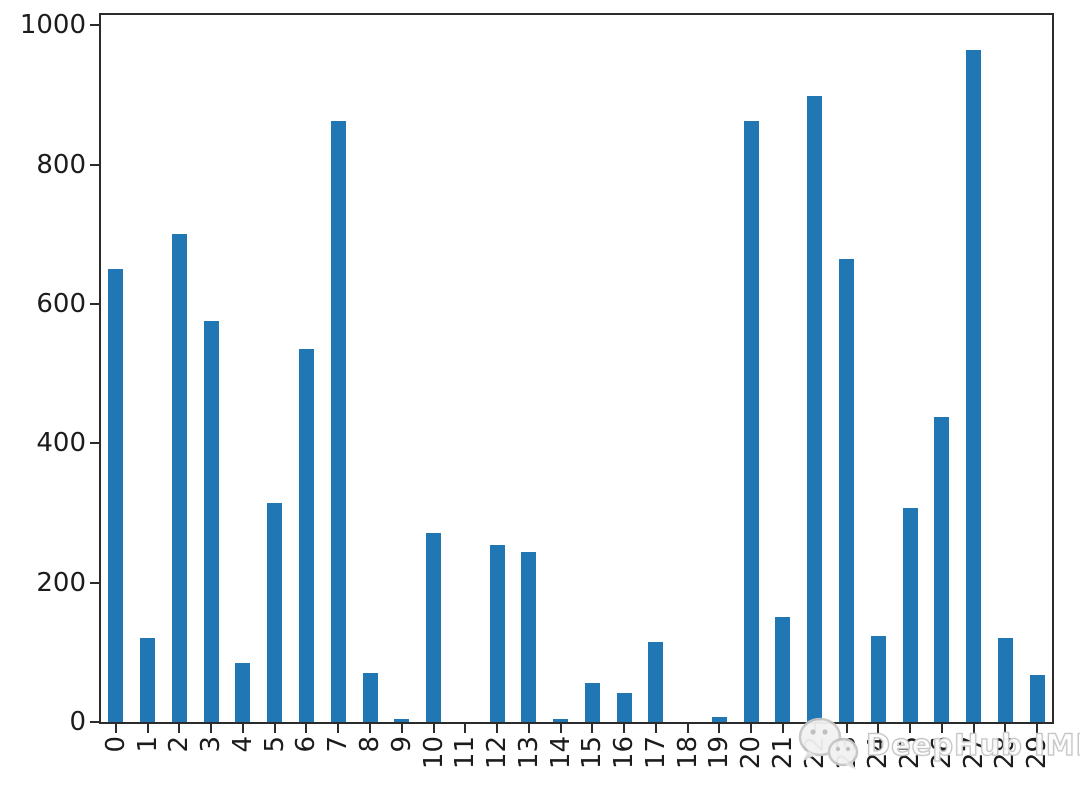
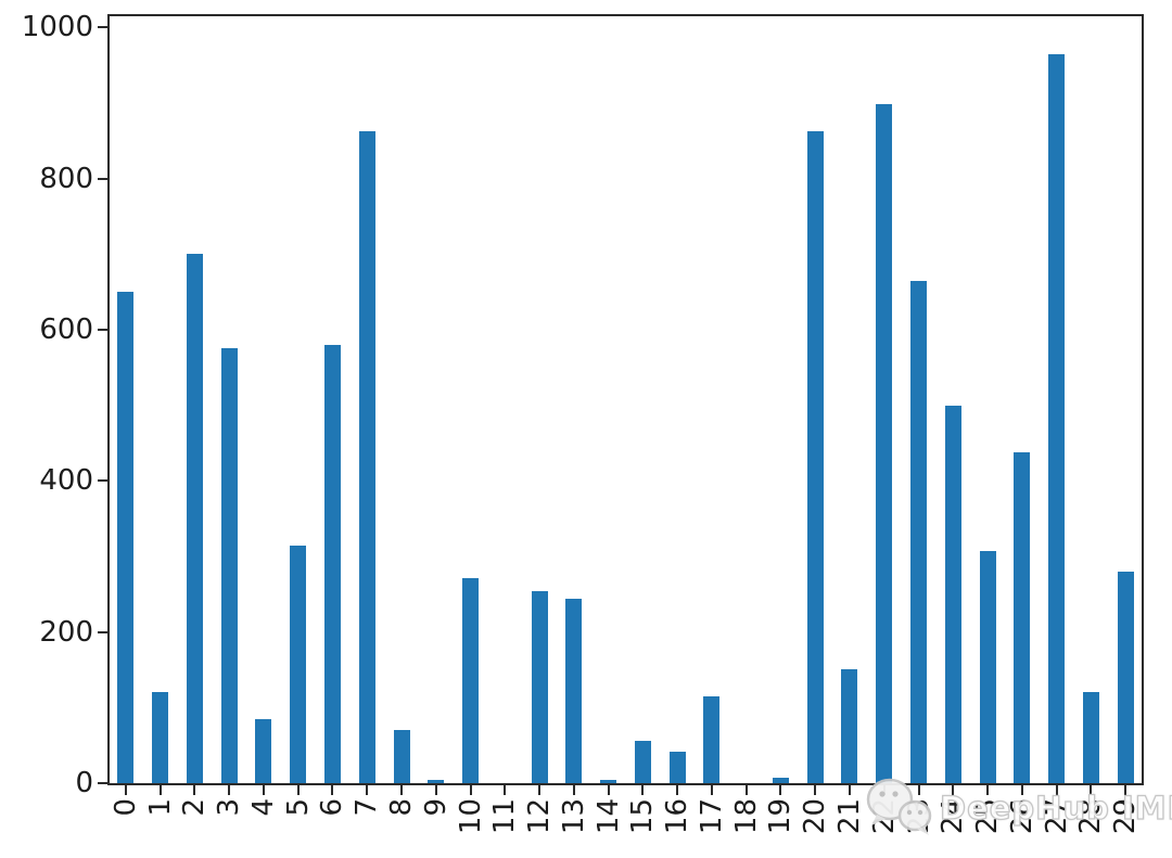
6: 540 -> 580
24: 120 -> 500
29: 70 -> 280
